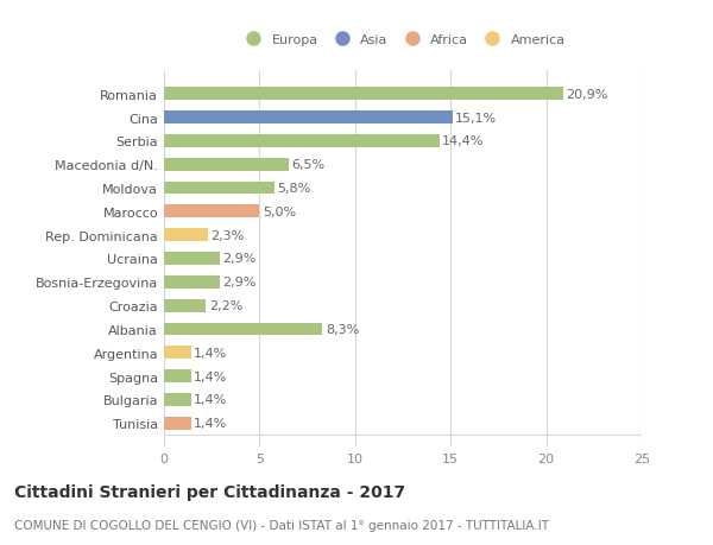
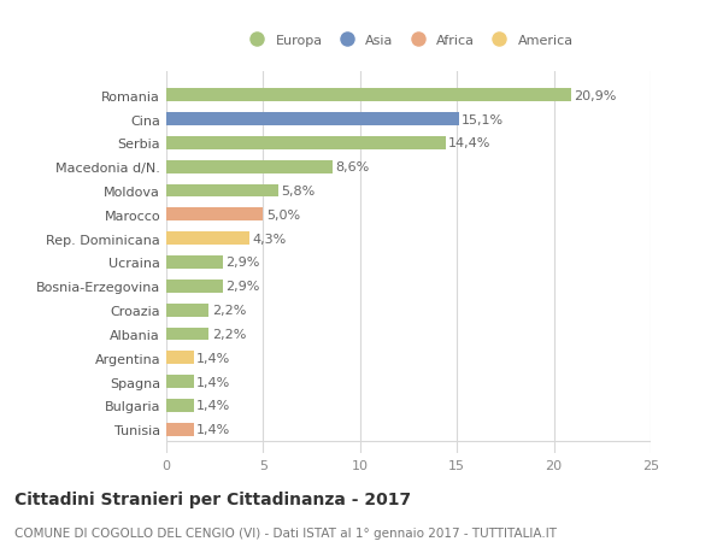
Macedonia d/N.: 6,5% -> 8,6%
Rep. Dominicana: 2,3% -> 4,3%
Albania: 8,3% -> 2,2%
